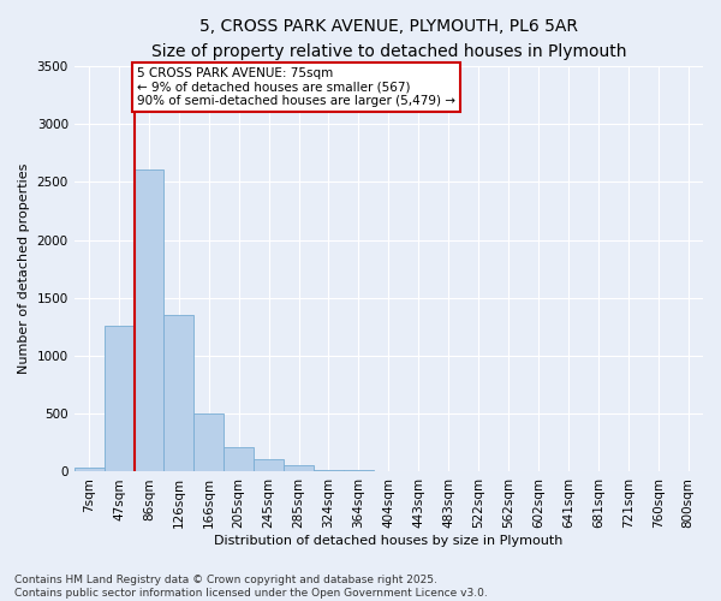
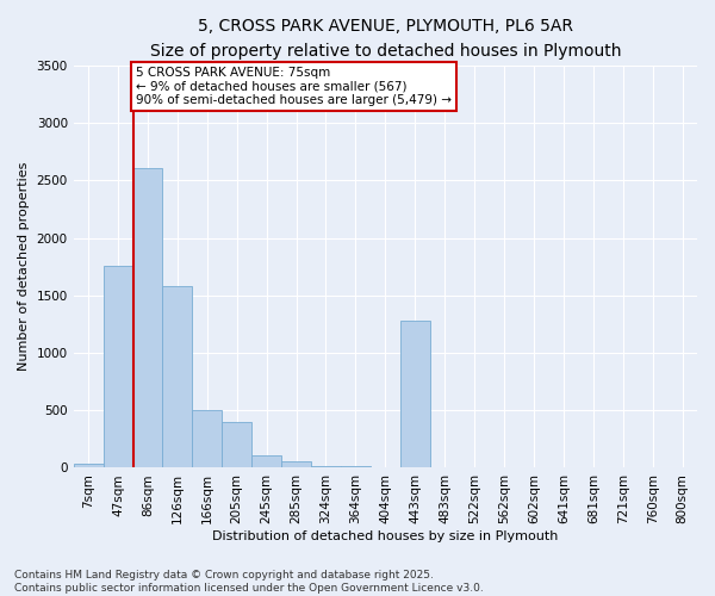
47sqm: 1260 -> 1760
126sqm: 1350 -> 1580
205sqm: 210 -> 400
443sqm: 0 -> 1280
